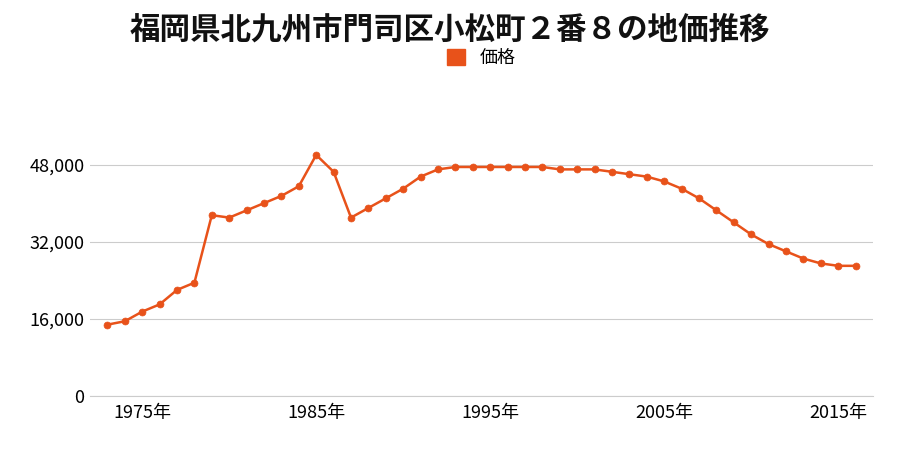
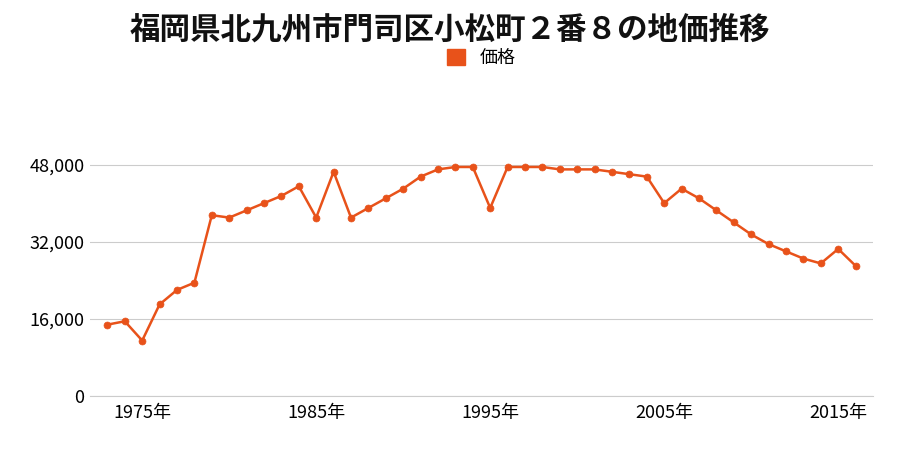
1975年: 17,500 -> 11,500
1985年: 50,000 -> 37,000
1995年: 47,500 -> 39,000
2005年: 44,500 -> 40,000
2015年: 27,000 -> 30,500
